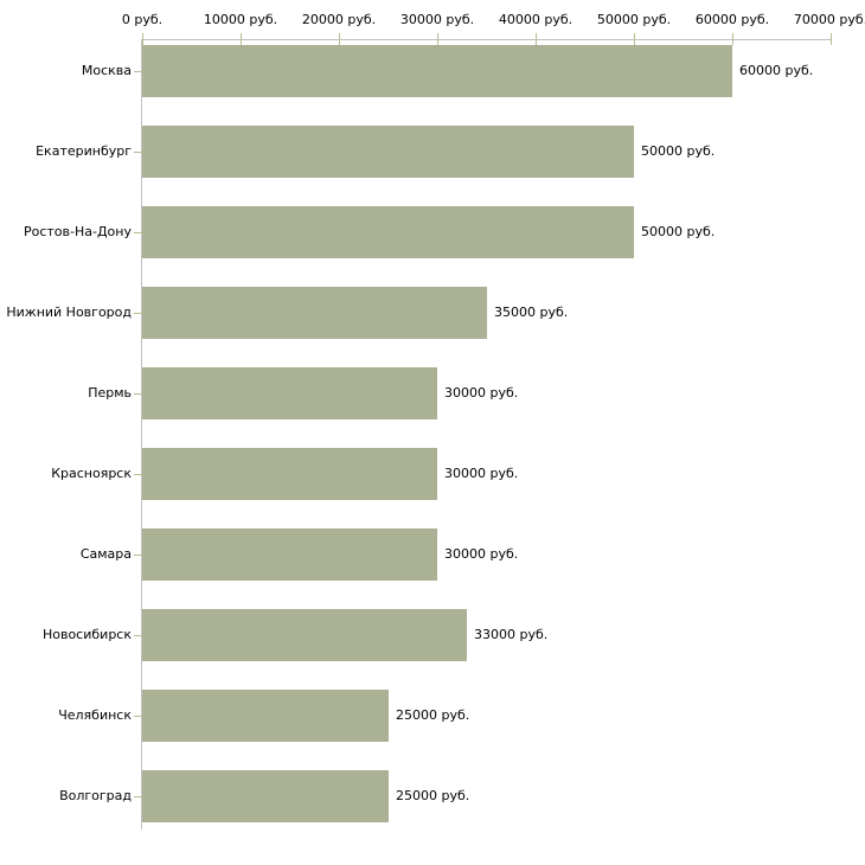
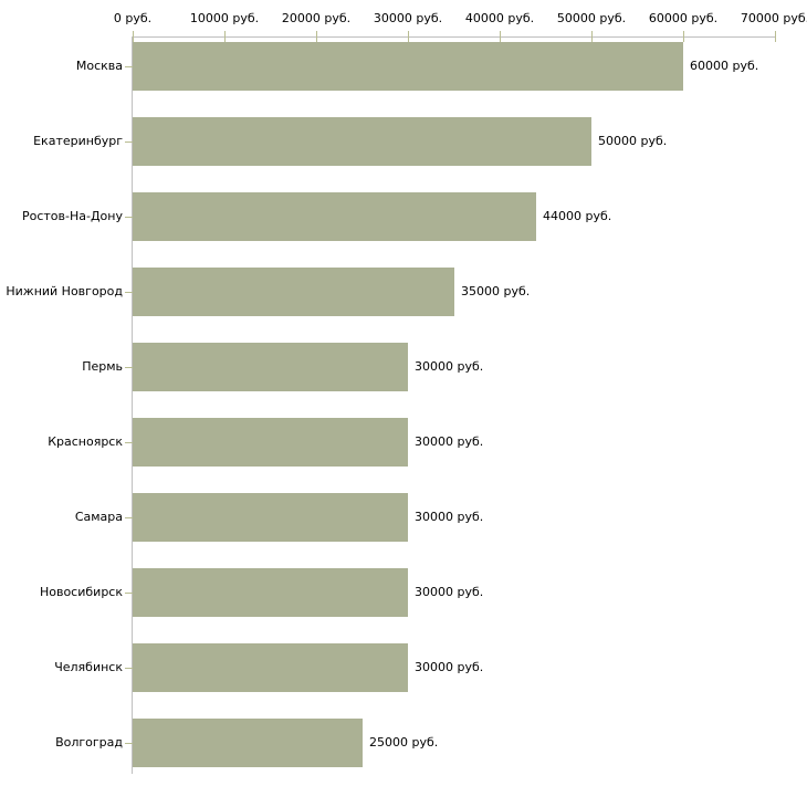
Ростов-На-Дону: 50000 -> 44000
Новосибирск: 33000 -> 30000
Челябинск: 25000 -> 30000
